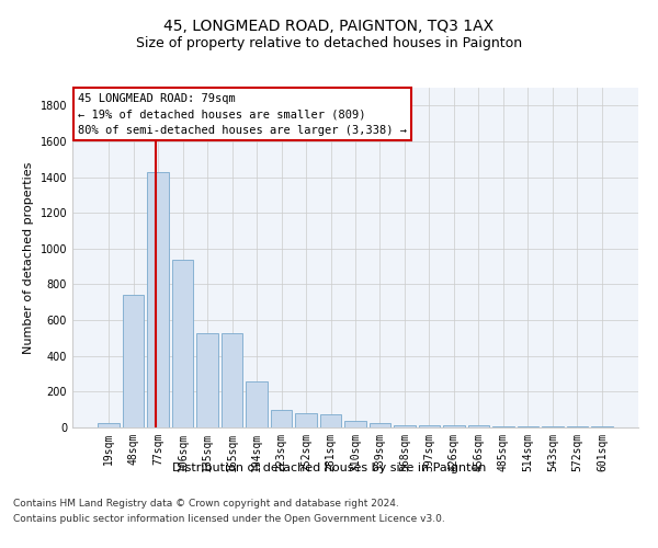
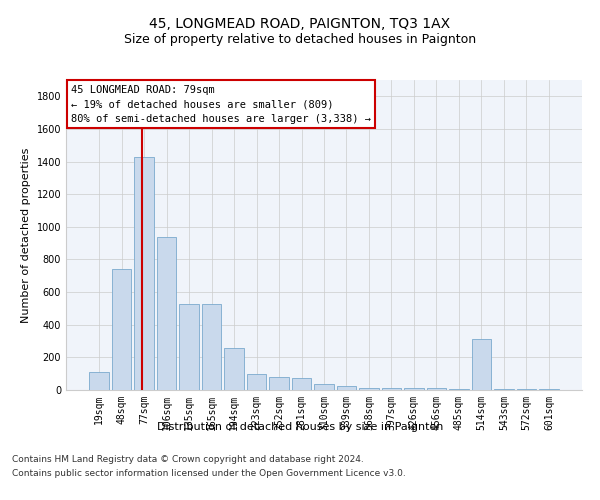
19sqm: 20 -> 110
514sqm: 0 -> 310
